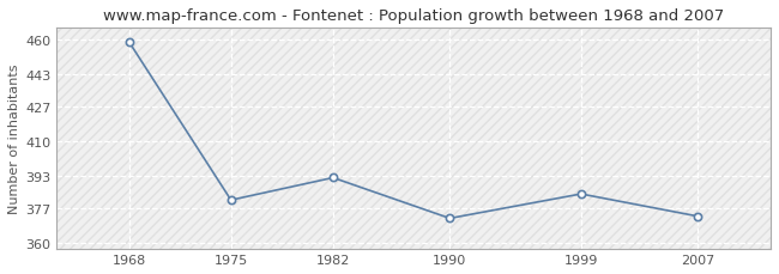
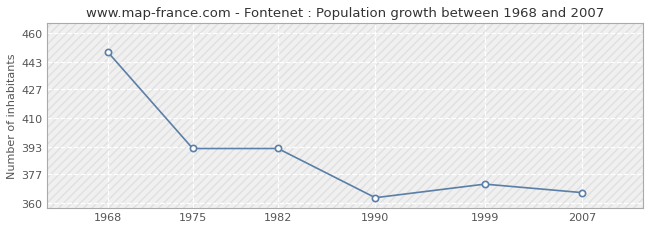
1968: 459 -> 449
1975: 381 -> 392
1990: 372 -> 363
1999: 384 -> 371
2007: 373 -> 366
